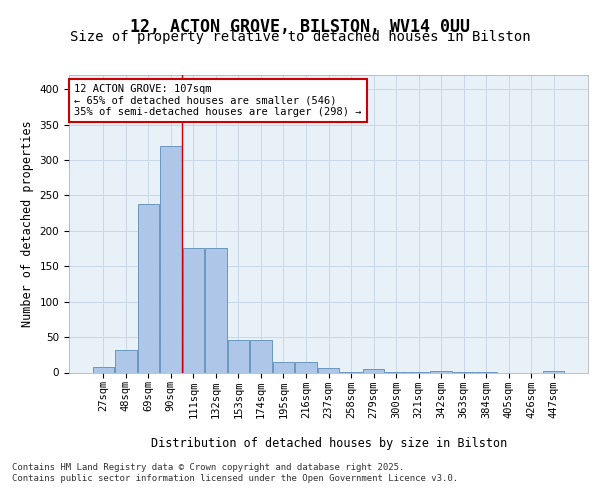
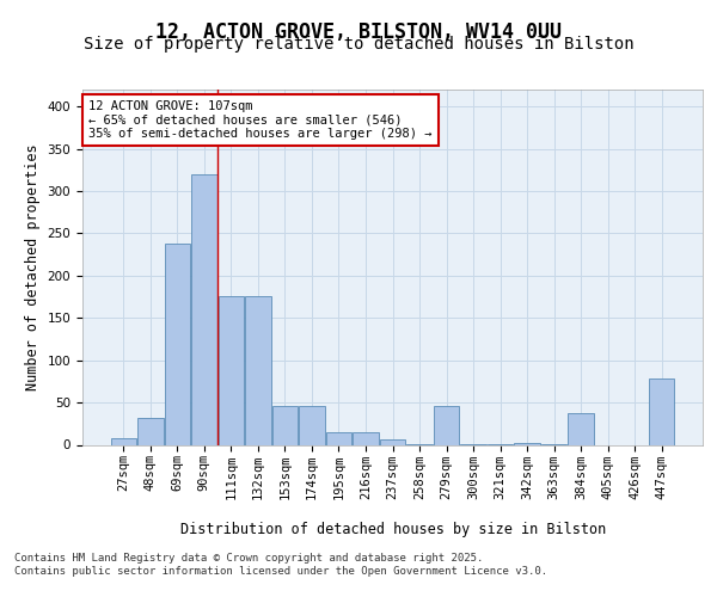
279sqm: 5 -> 46
384sqm: 1 -> 38
447sqm: 2 -> 78
